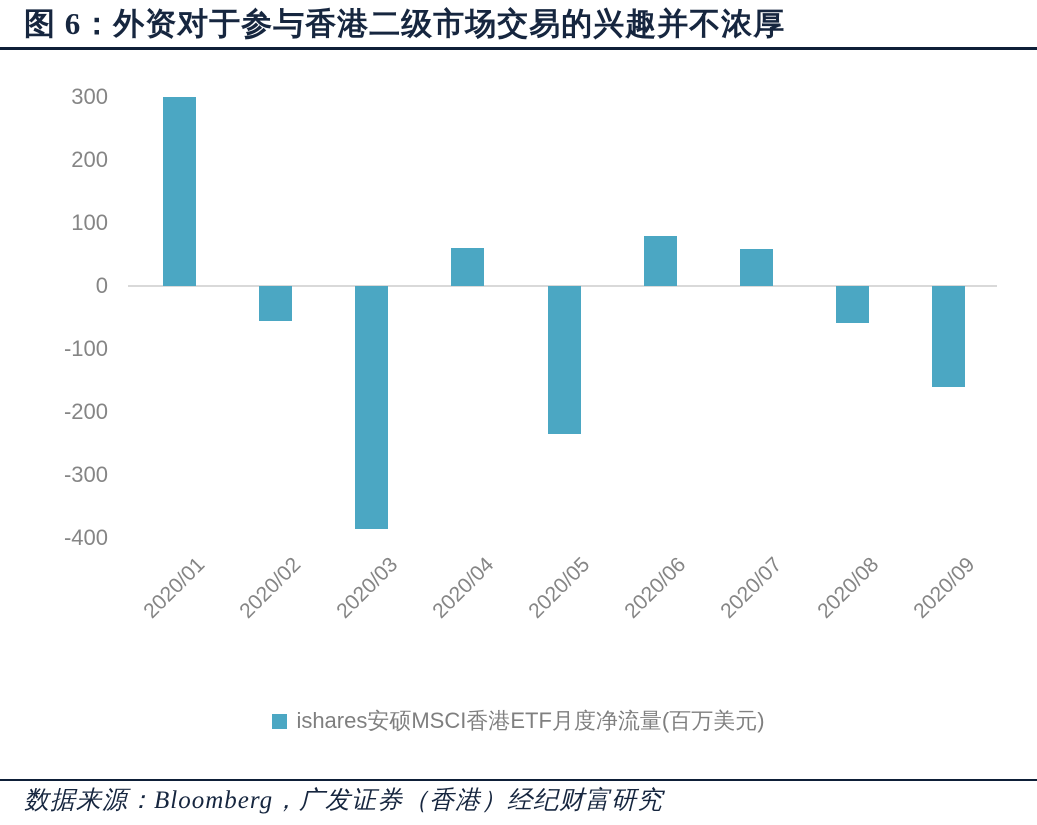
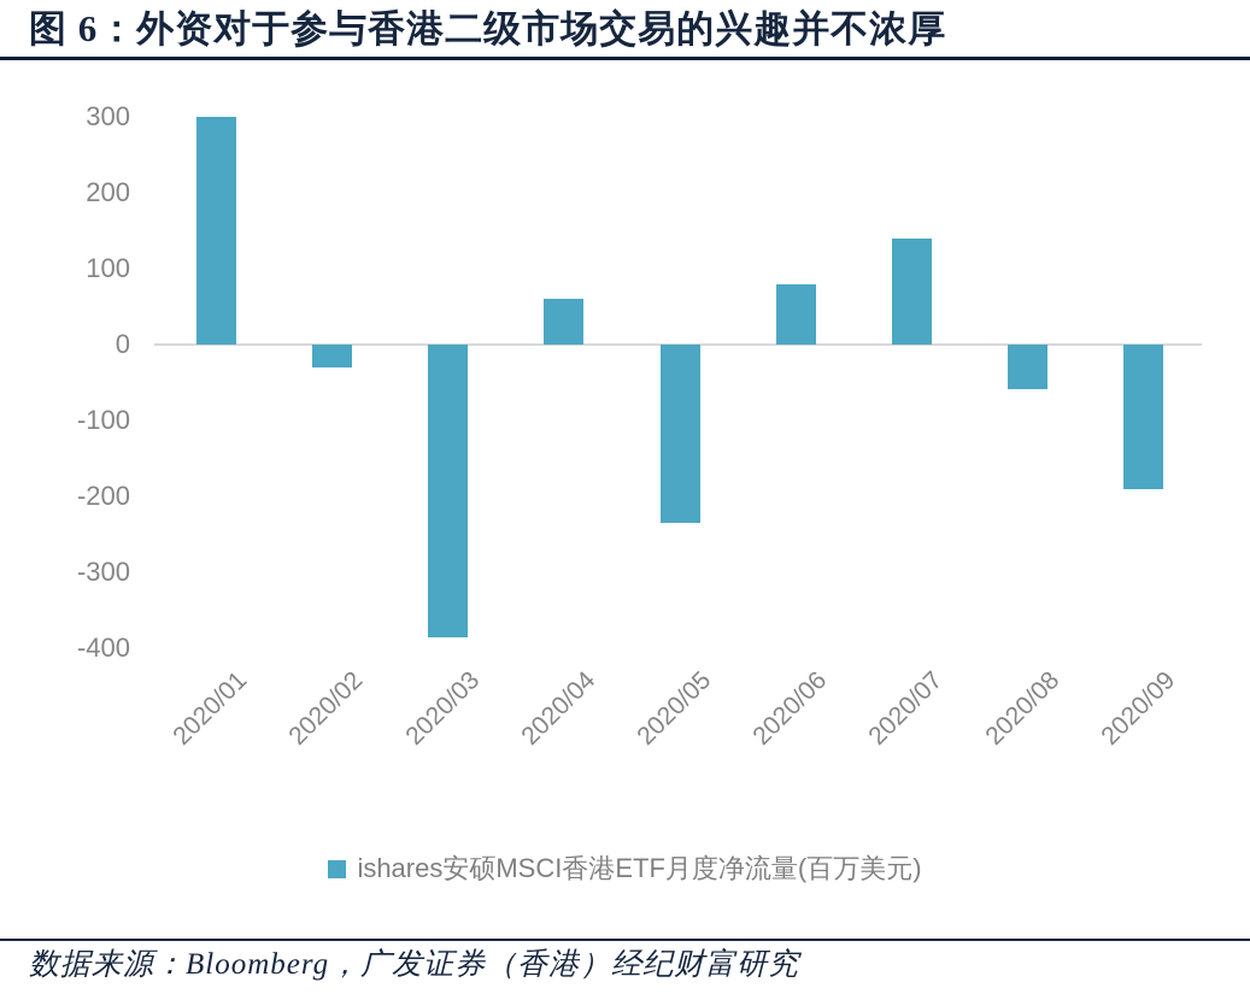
2020/02: -60 -> -30
2020/07: 60 -> 140
2020/09: -160 -> -190
